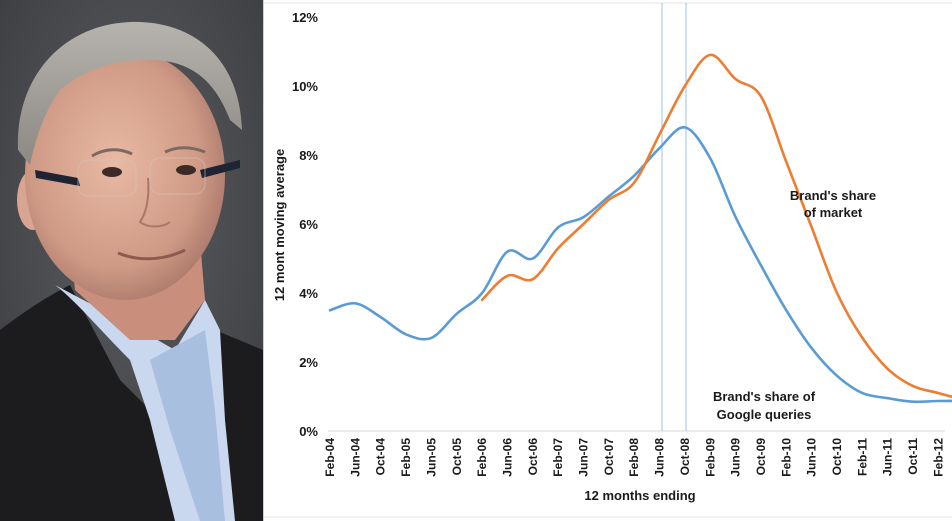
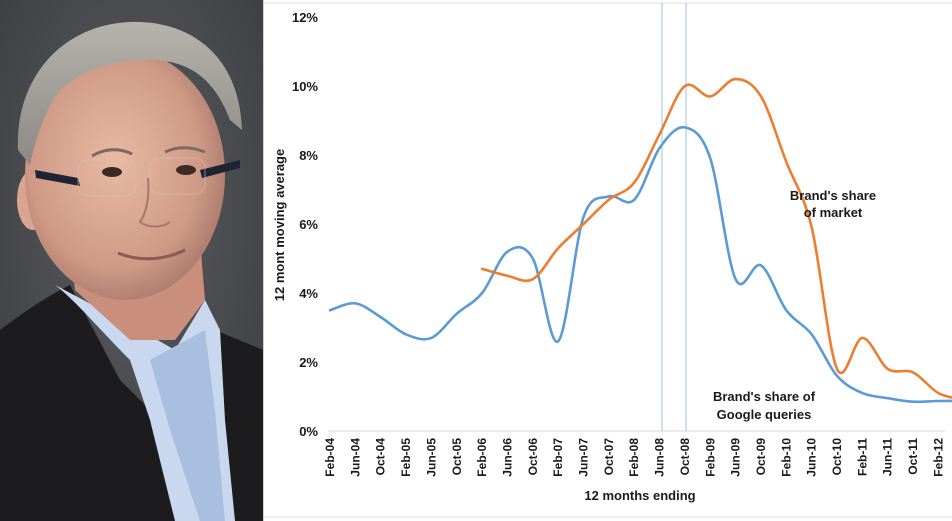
Brand's share of market/Feb-06: 3.8% -> 4.7%
Brand's share of Google queries/Feb-07: 5.9% -> 2.6%
Brand's share of Google queries/Feb-08: 7.4% -> 6.7%
Brand's share of market/Feb-09: 10.9% -> 9.7%
Brand's share of Google queries/Jun-09: 6.2% -> 4.4%
Brand's share of Google queries/Jun-10: 2.4% -> 2.8%
Brand's share of market/Oct-10: 4.0% -> 1.8%
Brand's share of market/Oct-11: 1.3% -> 1.7%
